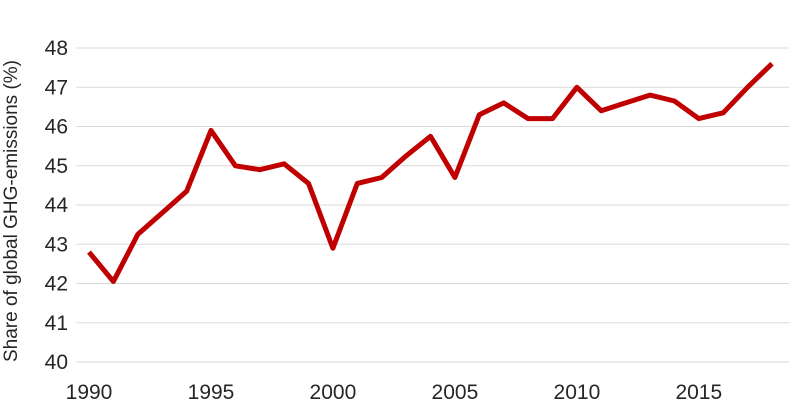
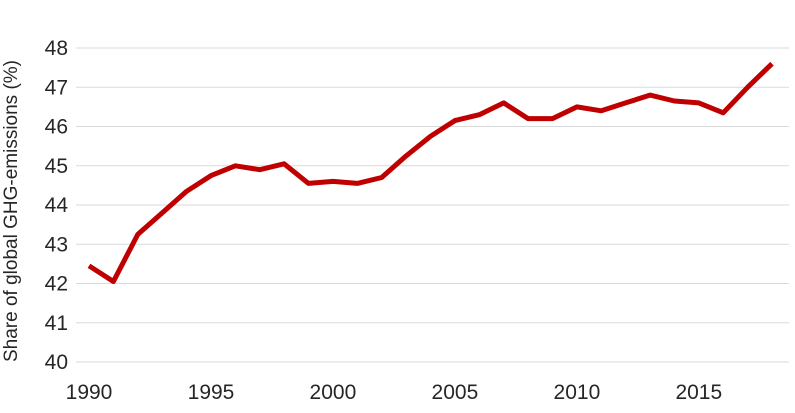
1990: 42.8 -> 42.5
1995: 45.9 -> 44.8
2000: 42.9 -> 44.6
2005: 44.7 -> 46.1
2010: 47.0 -> 46.5
2015: 46.2 -> 46.6
